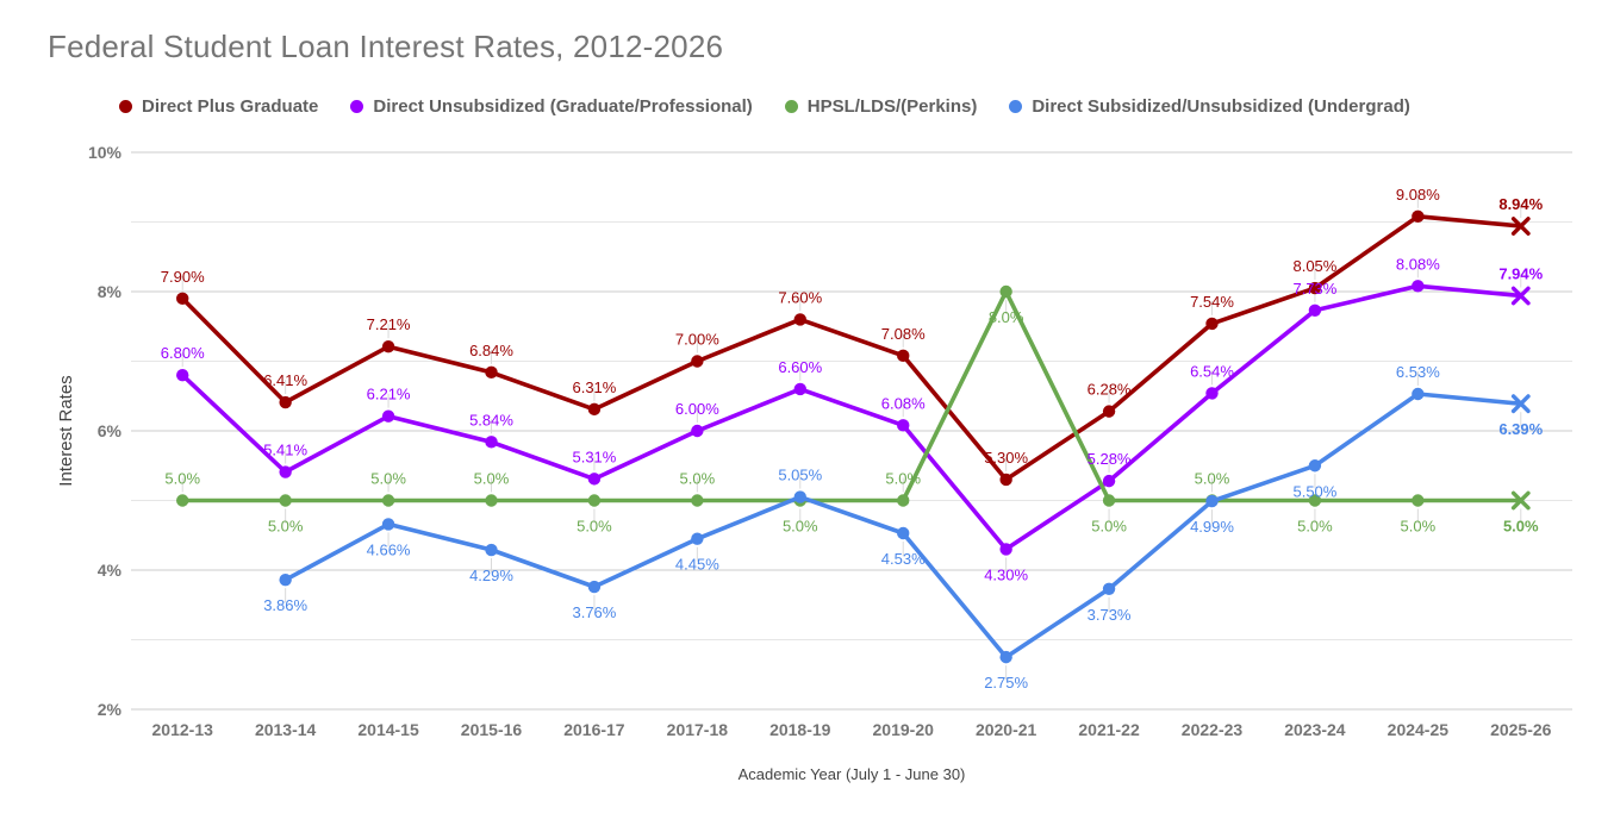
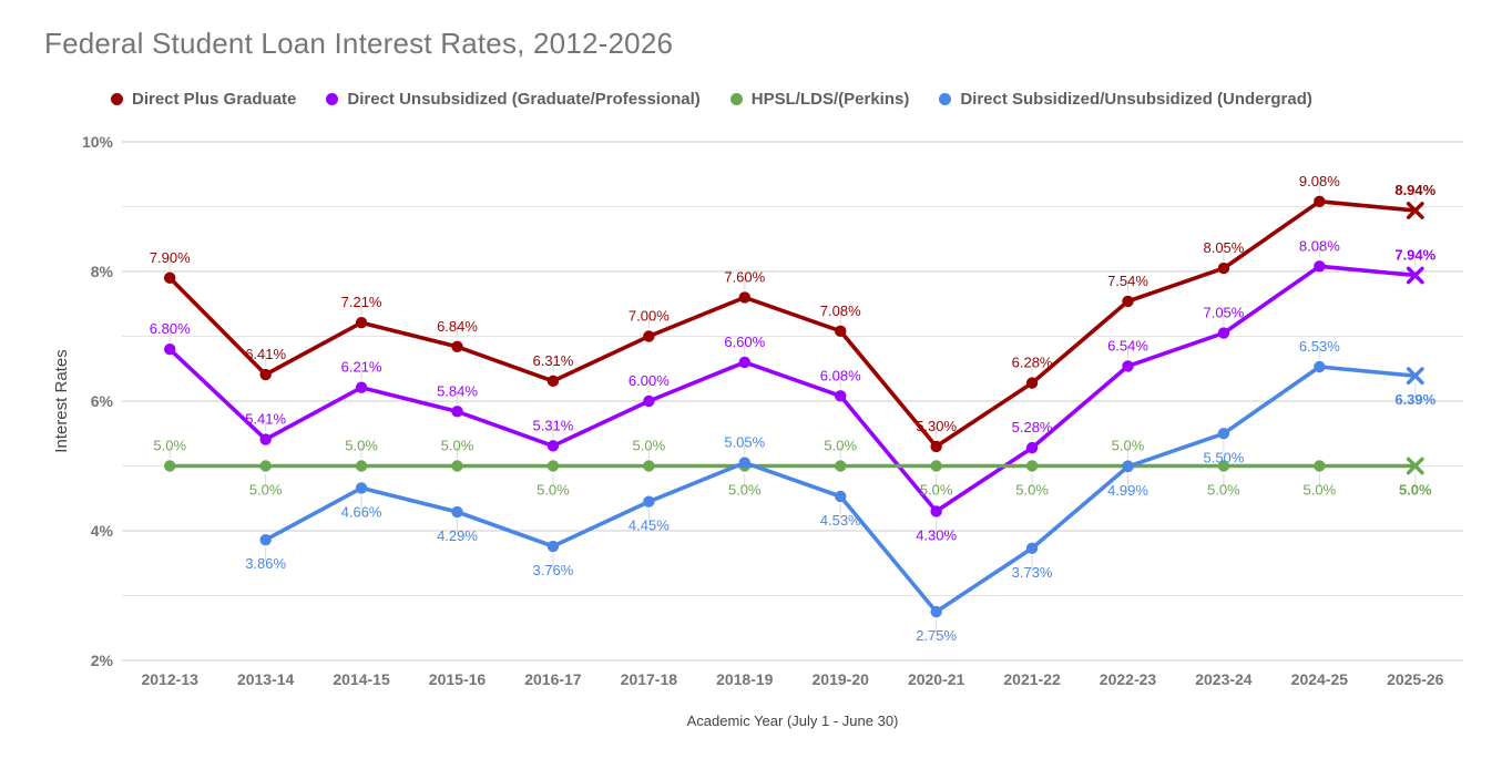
HPSL/LDS/(Perkins)/2020-21: 8.0% -> 5.0%
Direct Unsubsidized (Graduate/Professional)/2023-24: 7.73% -> 7.05%
